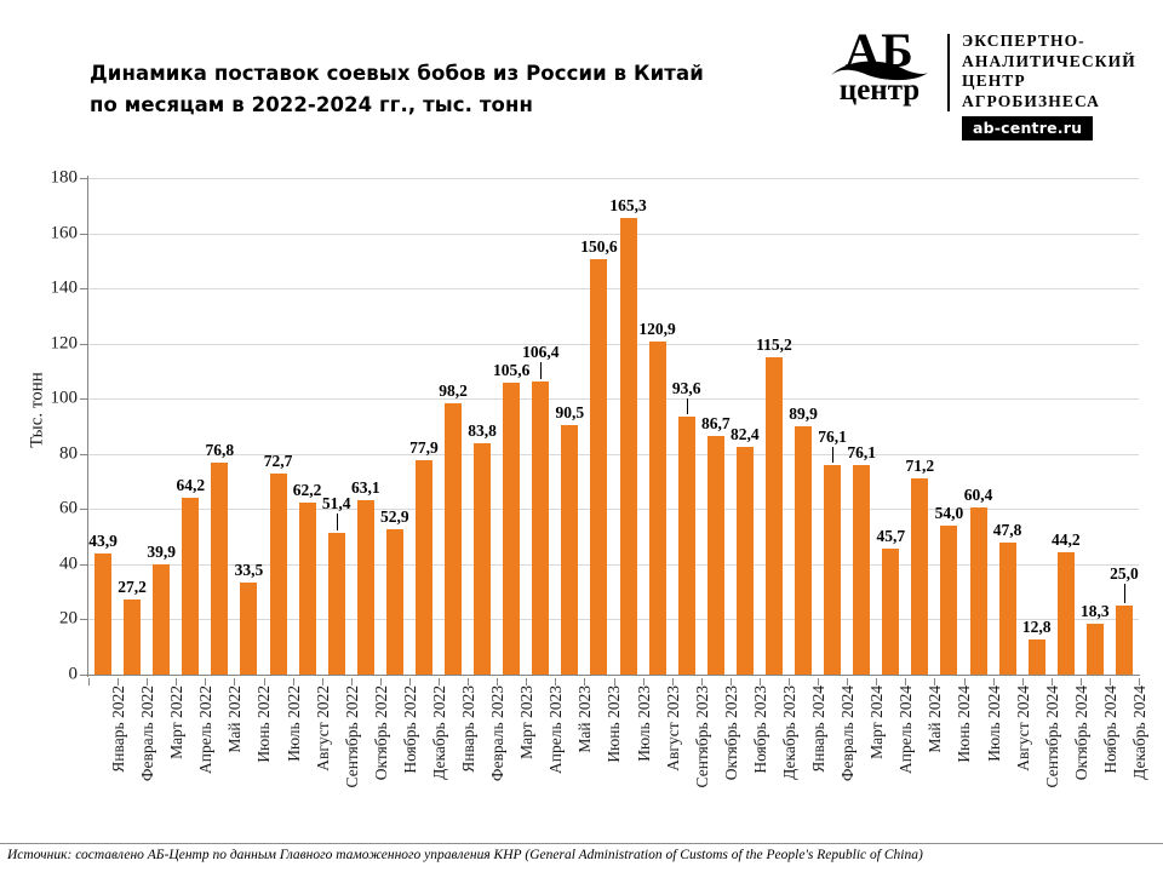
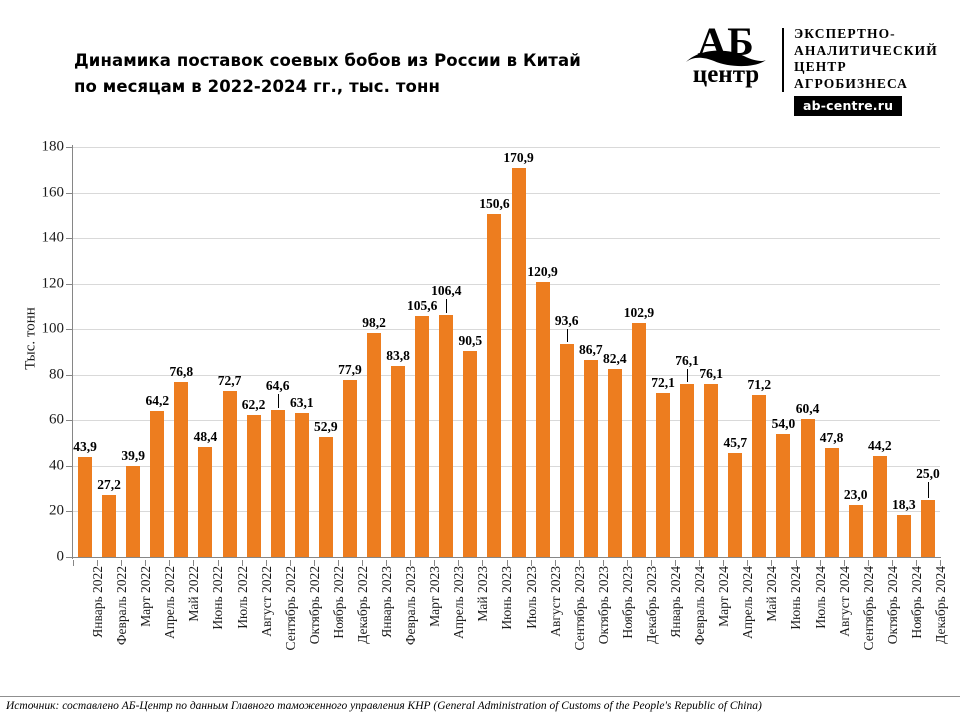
Июнь 2022: 33,5 -> 48,4
Сентябрь 2022: 51,4 -> 64,6
Июль 2023: 165,3 -> 170,9
Декабрь 2023: 115,2 -> 102,9
Январь 2024: 89,9 -> 72,1
Сентябрь 2024: 12,8 -> 23,0
